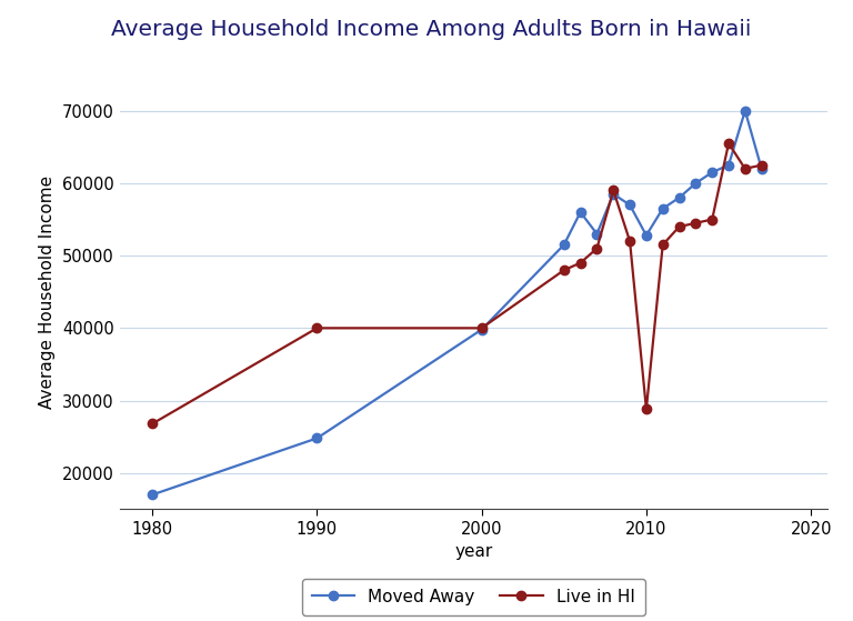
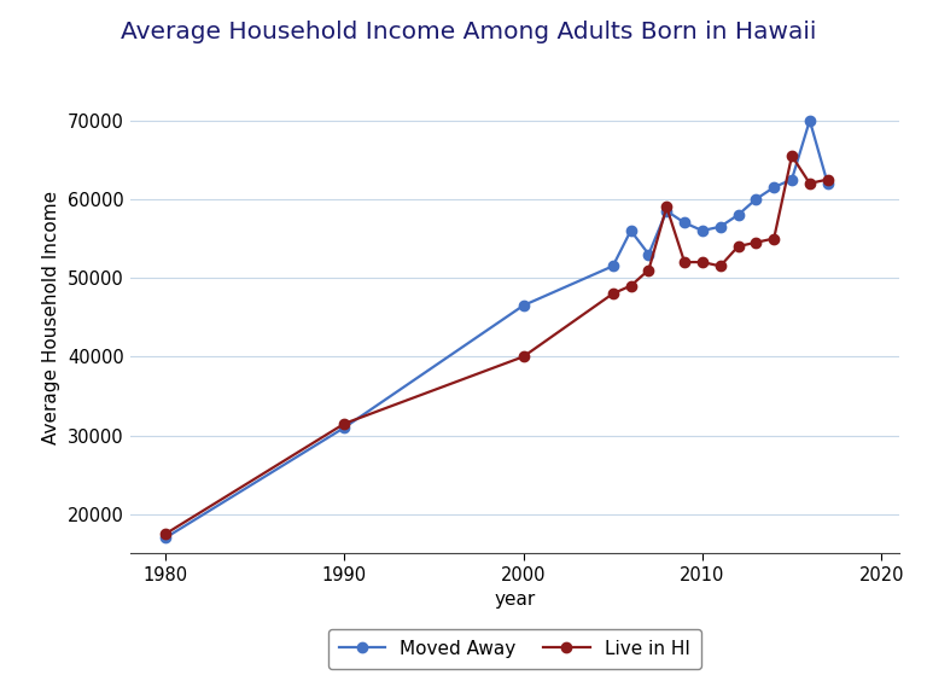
Live in HI/1980: 26800 -> 17500
Moved Away/1990: 24800 -> 31000
Live in HI/1990: 40000 -> 31500
Moved Away/2000: 39800 -> 46500
Moved Away/2010: 52800 -> 56000
Live in HI/2010: 28800 -> 52000
